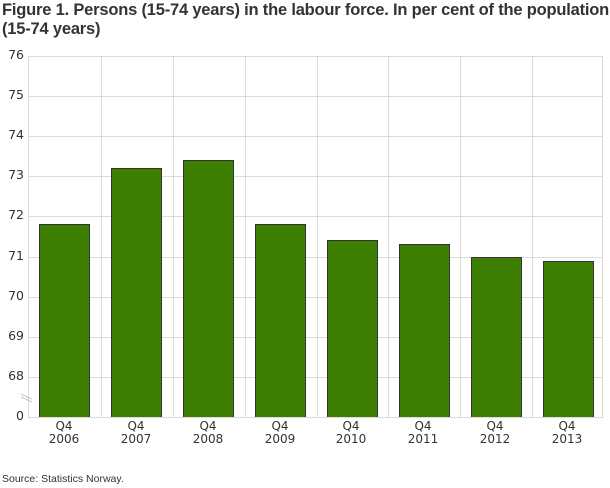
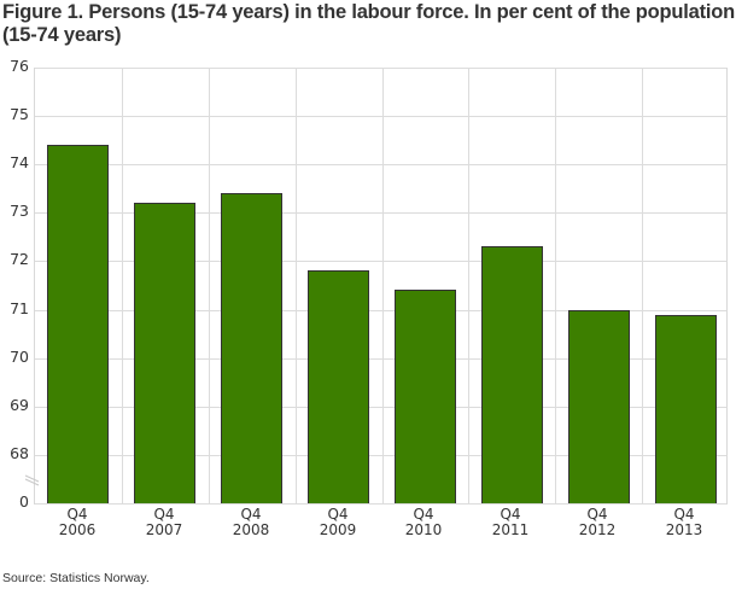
Q4 2006: 71.8 -> 74.4
Q4 2011: 71.3 -> 72.3
